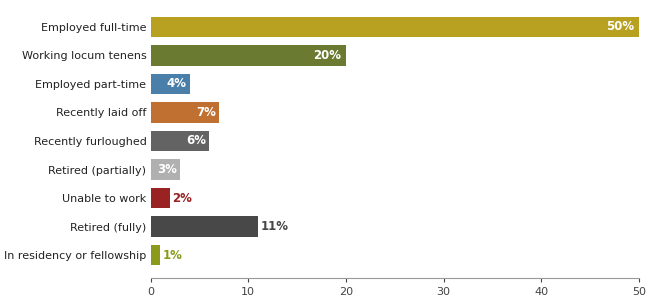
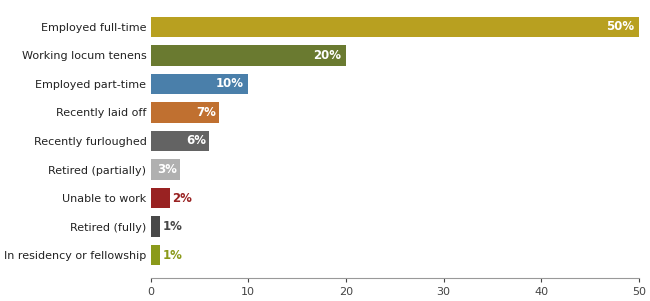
Employed part-time: 4% -> 10%
Retired (fully): 11% -> 1%
